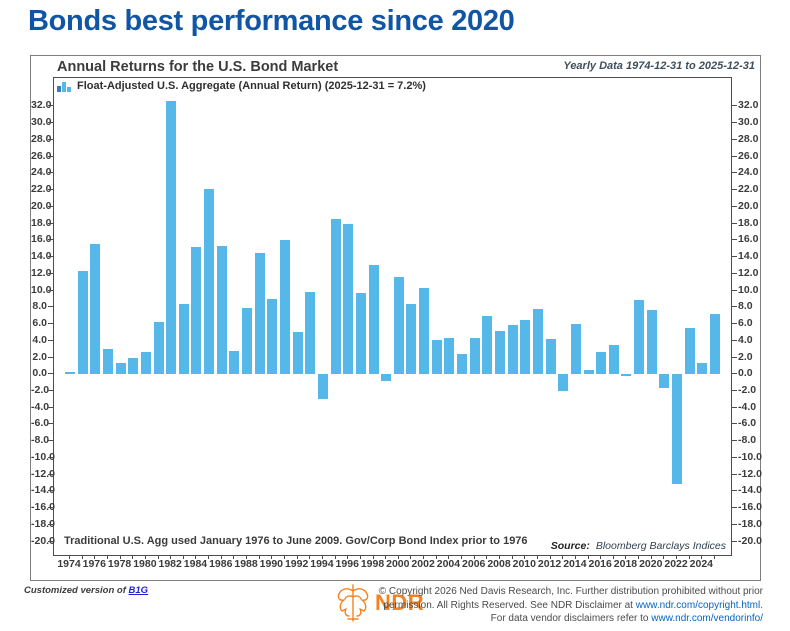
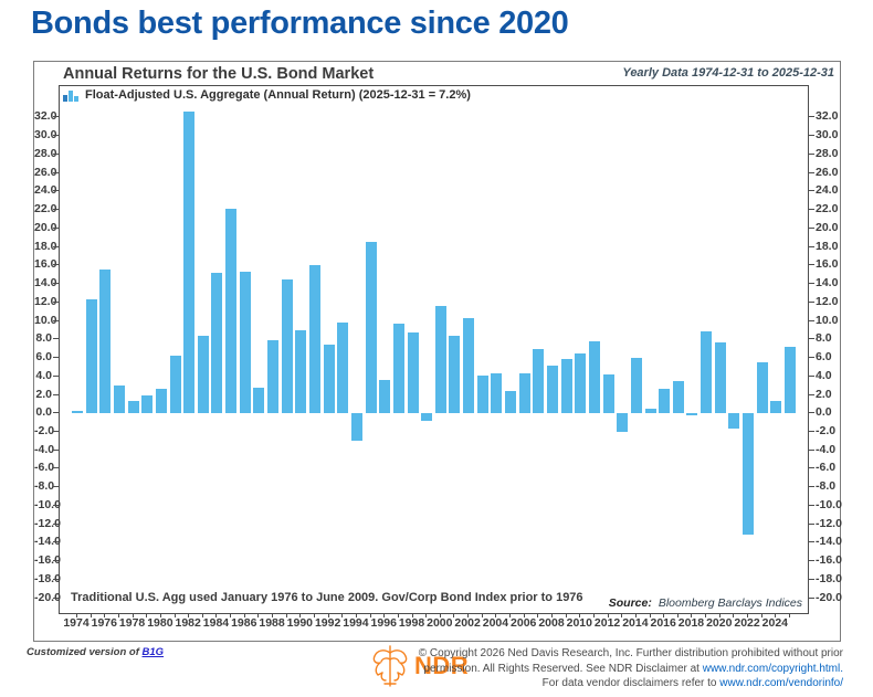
1992: 5 -> 7
1996: 18 -> 4
1998: 13 -> 9
